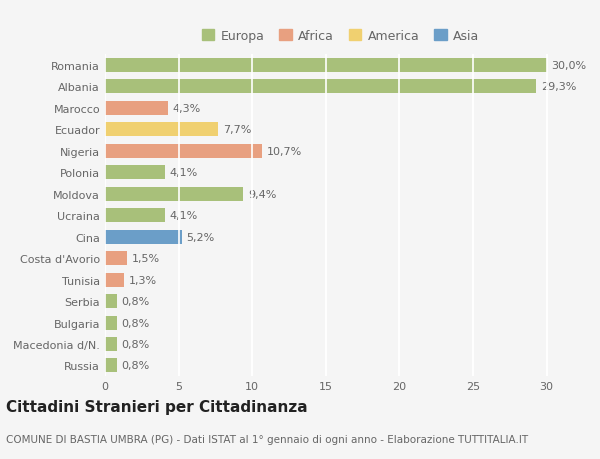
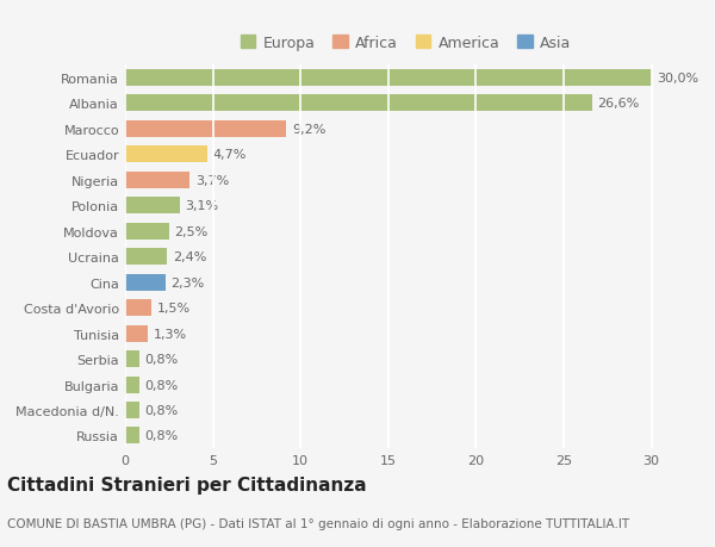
Albania: 29,3% -> 26,6%
Marocco: 4,3% -> 9,2%
Ecuador: 7,7% -> 4,7%
Nigeria: 10,7% -> 3,7%
Polonia: 4,1% -> 3,1%
Moldova: 9,4% -> 2,5%
Ucraina: 4,1% -> 2,4%
Cina: 5,2% -> 2,3%
